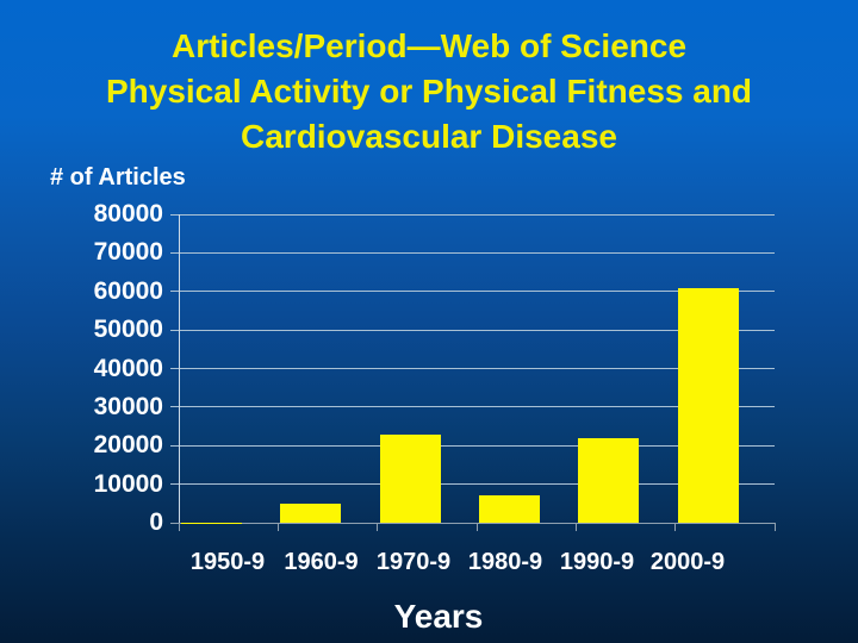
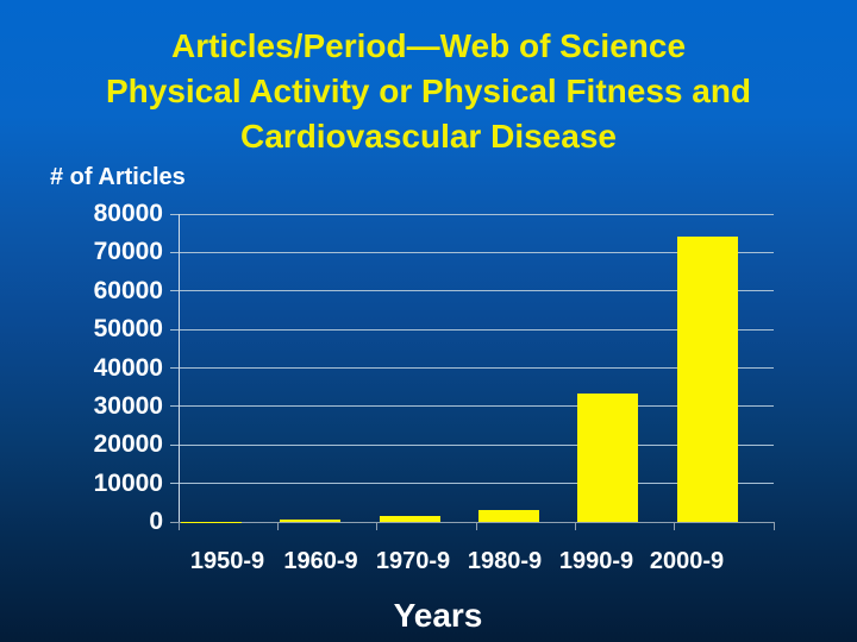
1960-9: 5000 -> 1000
1970-9: 23000 -> 1000
1980-9: 7000 -> 3000
1990-9: 22000 -> 34000
2000-9: 61000 -> 74000
